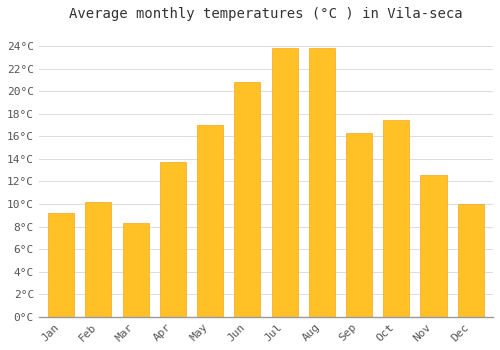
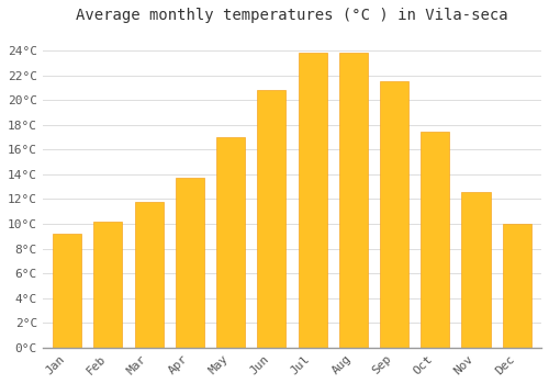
Mar: 8.3°C -> 11.8°C
Sep: 16.3°C -> 21.5°C
